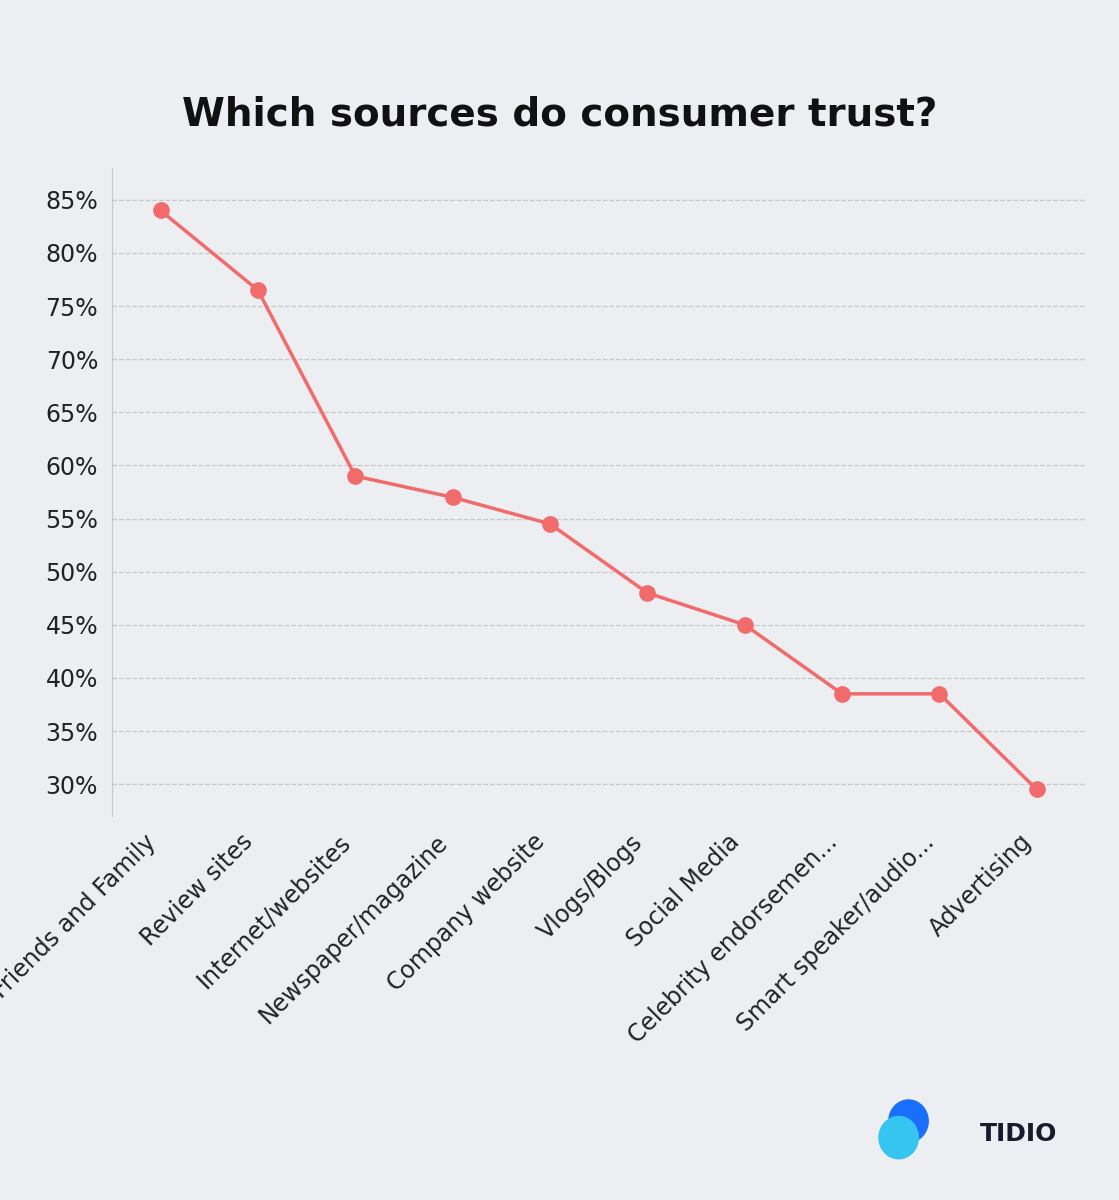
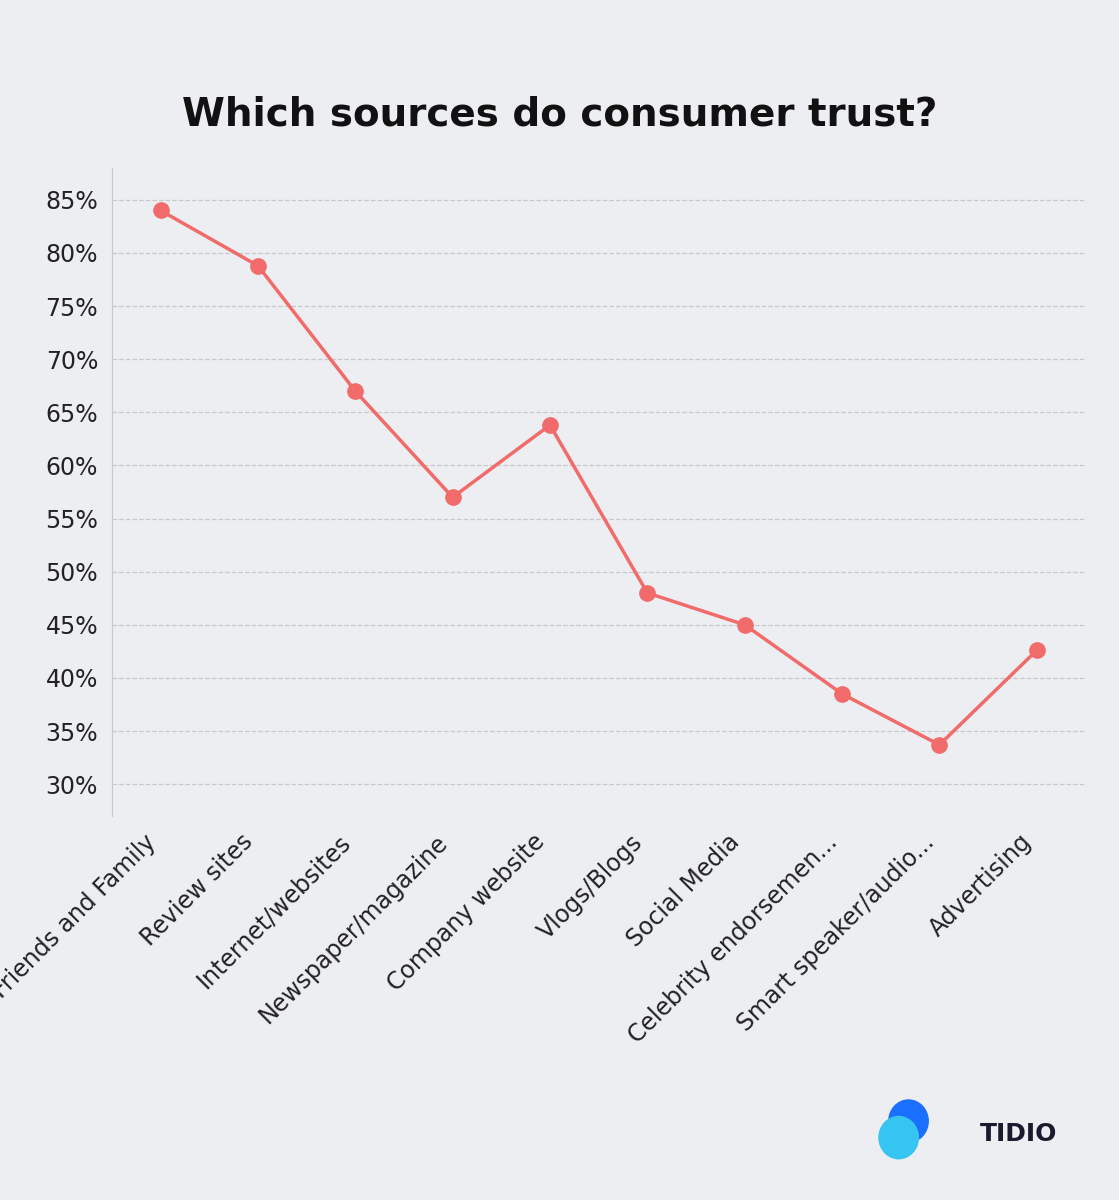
Review sites: 76.5% -> 78.8%
Internet/websites: 59.0% -> 67.0%
Company website: 54.5% -> 63.8%
Smart speaker/audio...: 38.5% -> 33.7%
Advertising: 29.5% -> 42.6%
